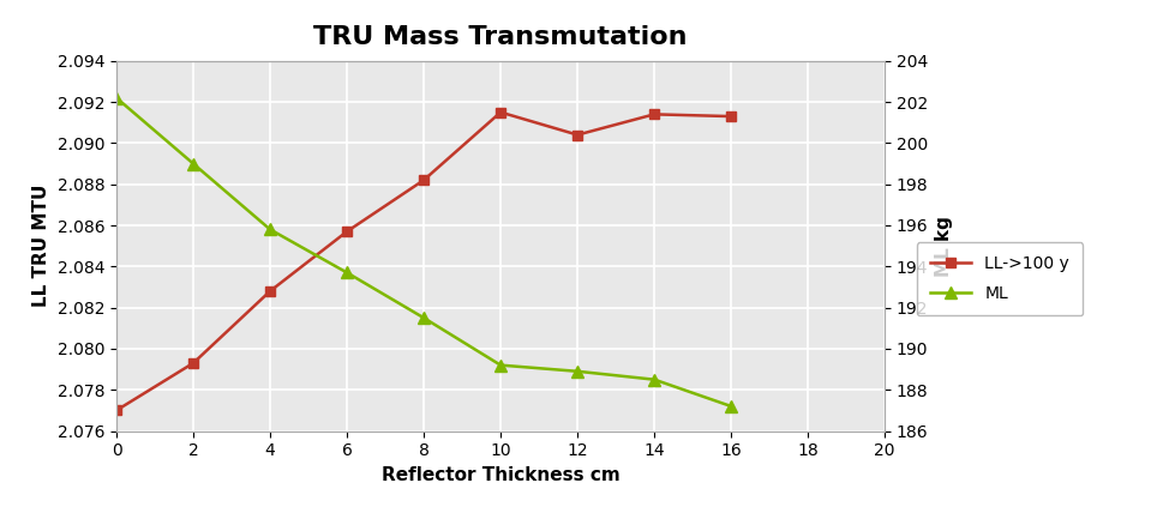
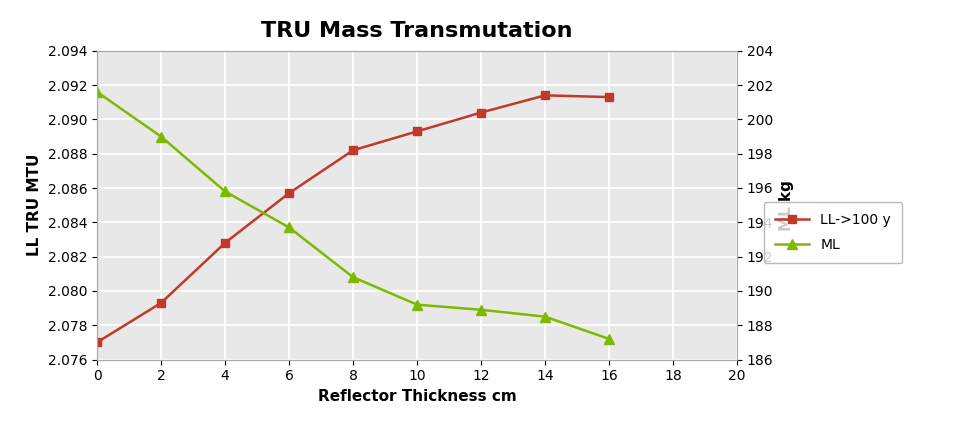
ML/0: 202.2 -> 201.6
ML/8: 191.5 -> 190.8
LL->100 y/10: 2.0915 -> 2.0893
